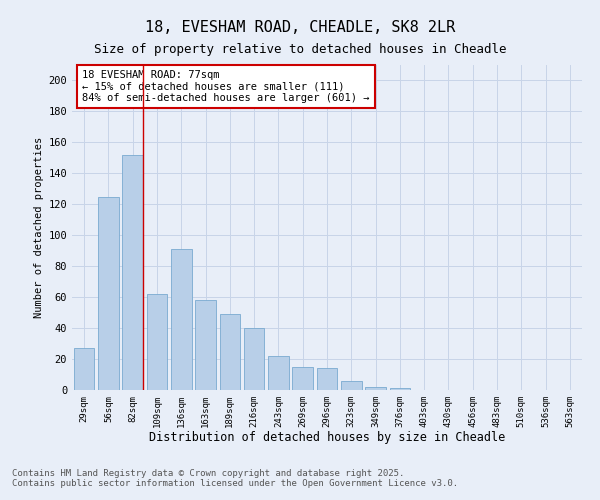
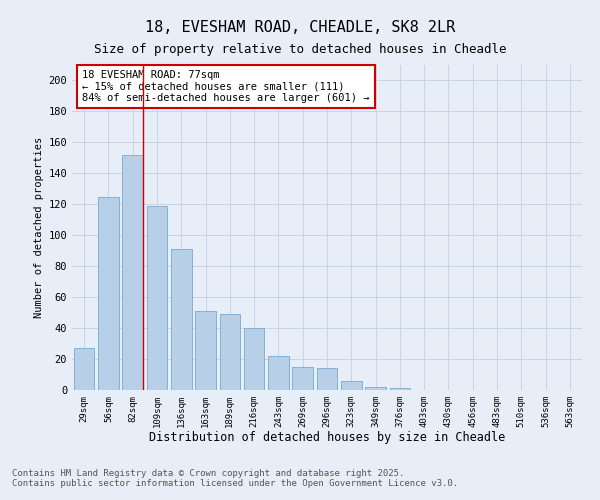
109sqm: 62 -> 119
163sqm: 58 -> 51
